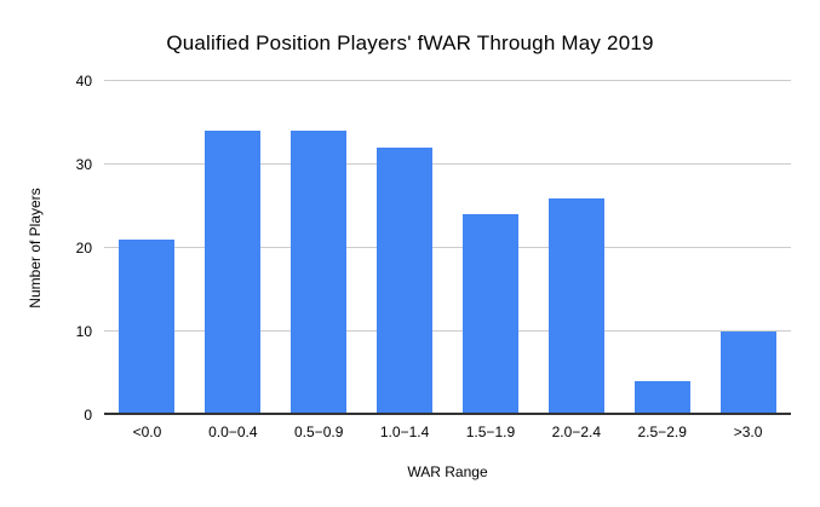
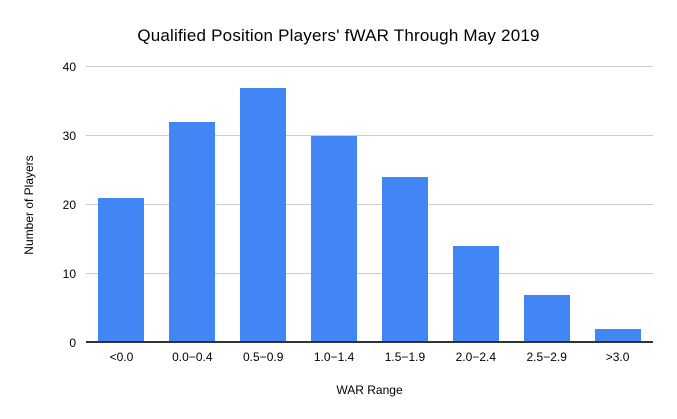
0.0−0.4: 34 -> 32
0.5−0.9: 34 -> 37
1.0−1.4: 32 -> 30
2.0−2.4: 26 -> 14
2.5−2.9: 4 -> 7
>3.0: 10 -> 2
